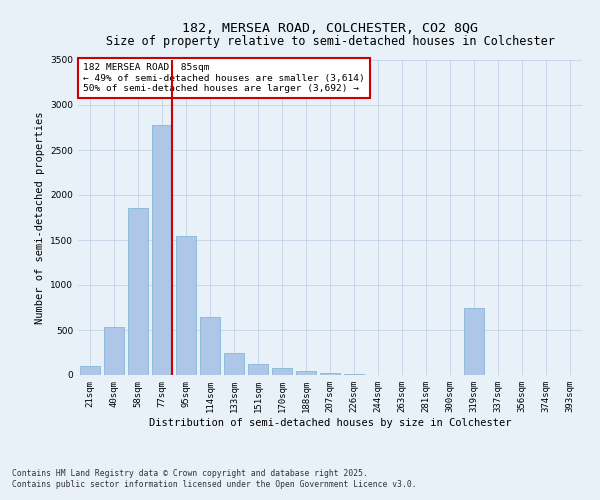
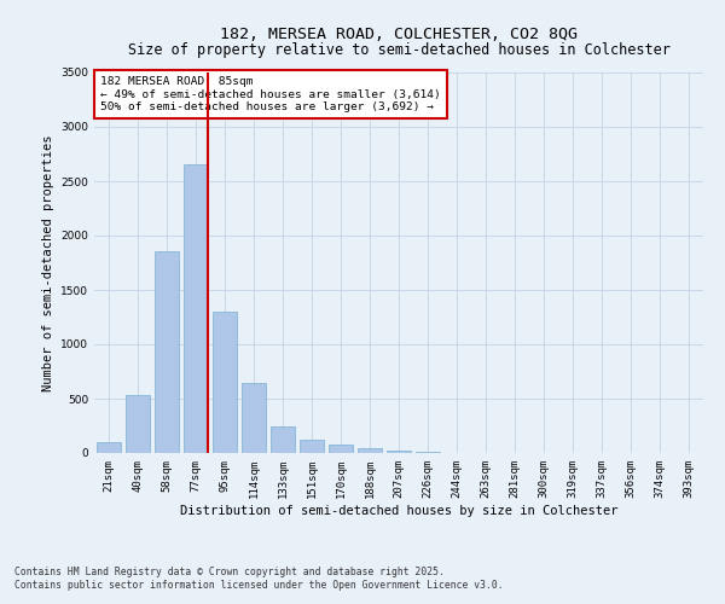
77sqm: 2780 -> 2650
95sqm: 1540 -> 1300
319sqm: 740 -> 0
